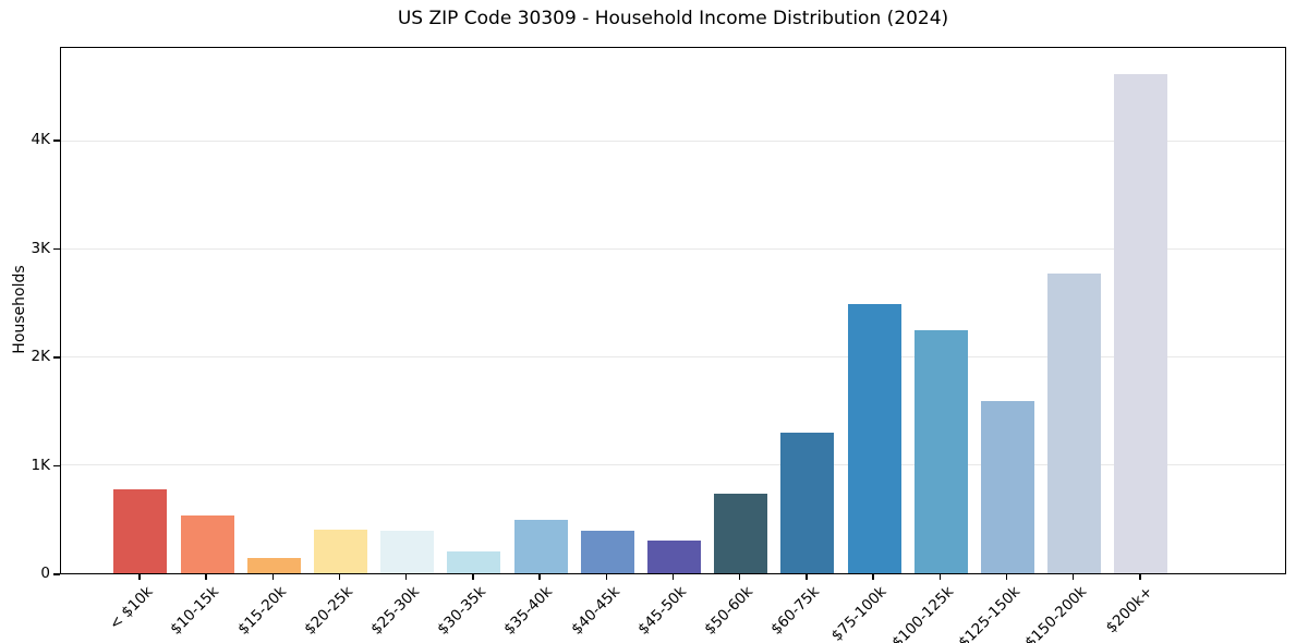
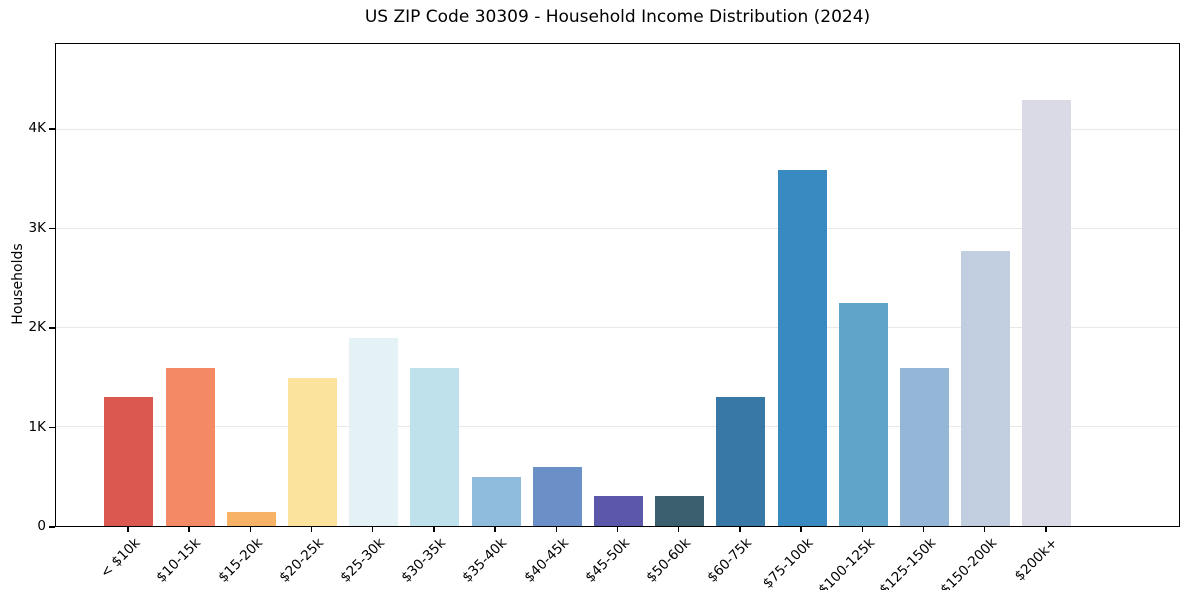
< $10k: 0.8K -> 1.3K
$10-15k: 0.5K -> 1.6K
$20-25k: 0.4K -> 1.5K
$25-30k: 0.4K -> 1.9K
$30-35k: 0.2K -> 1.6K
$40-45k: 0.4K -> 0.6K
$50-60k: 0.7K -> 0.3K
$75-100k: 2.5K -> 3.6K
$200k+: 4.6K -> 4.3K
